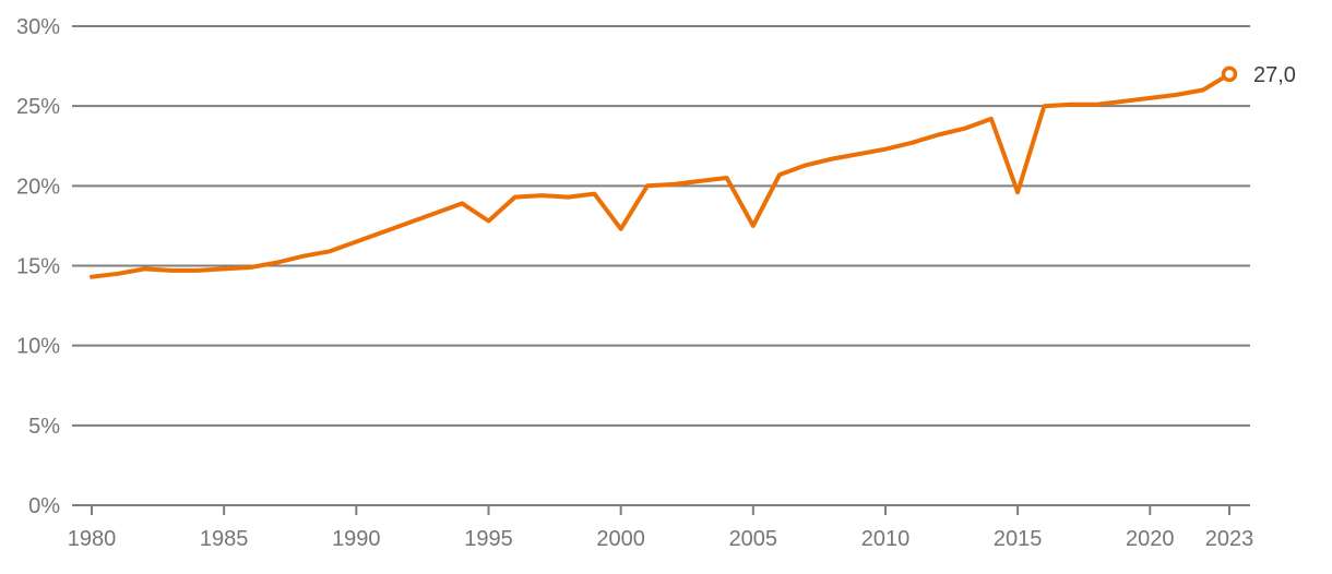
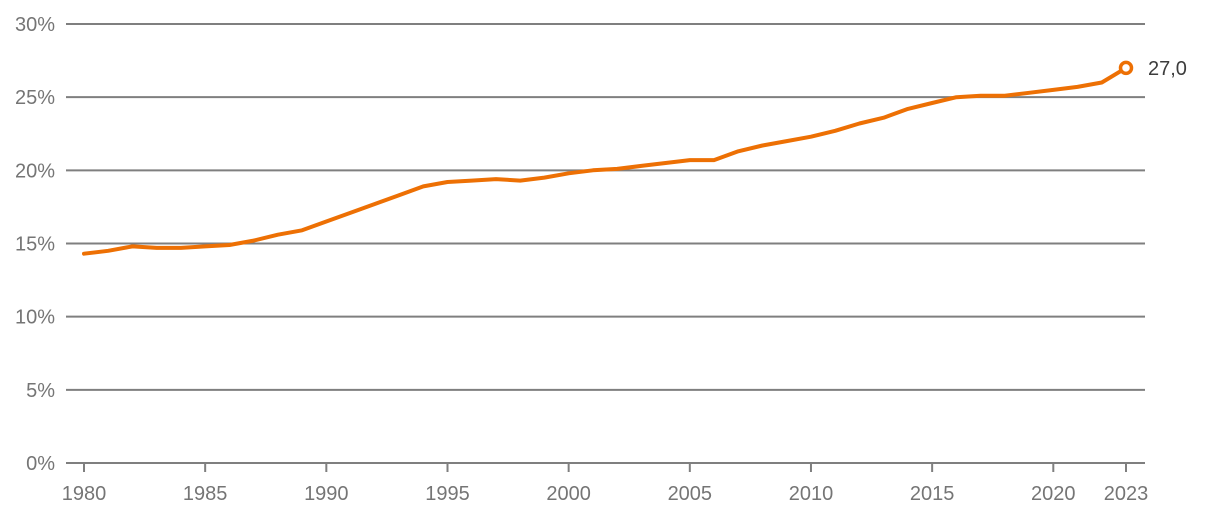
1995: 17.8% -> 19.2%
2000: 17.3% -> 19.8%
2005: 17.5% -> 20.7%
2015: 19.6% -> 24.6%
